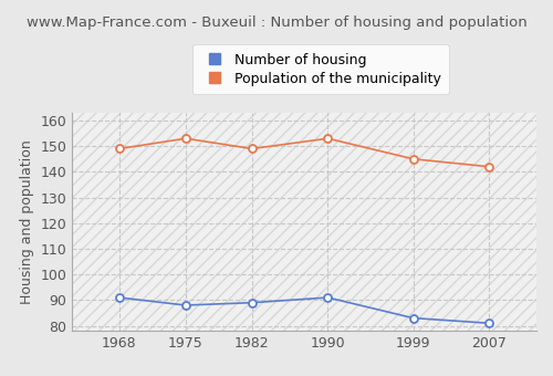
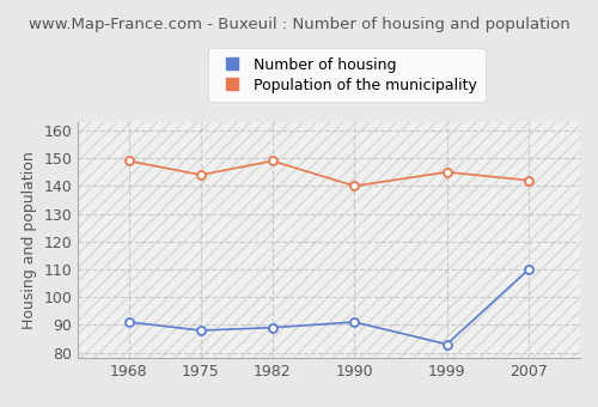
Population of the municipality/1975: 153 -> 144
Population of the municipality/1990: 153 -> 140
Number of housing/2007: 81 -> 110
